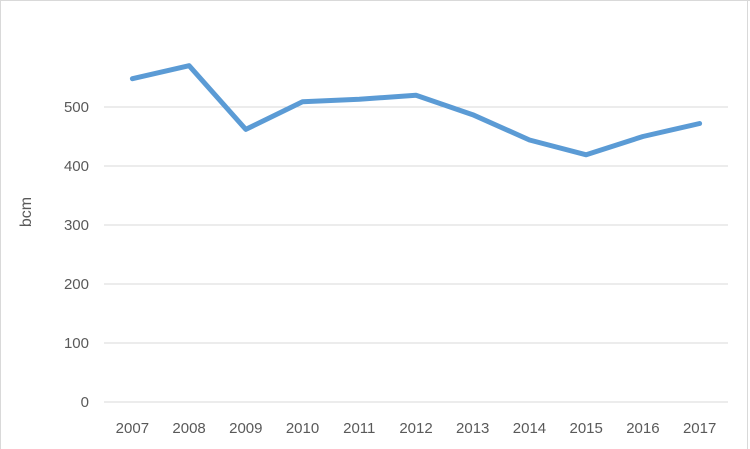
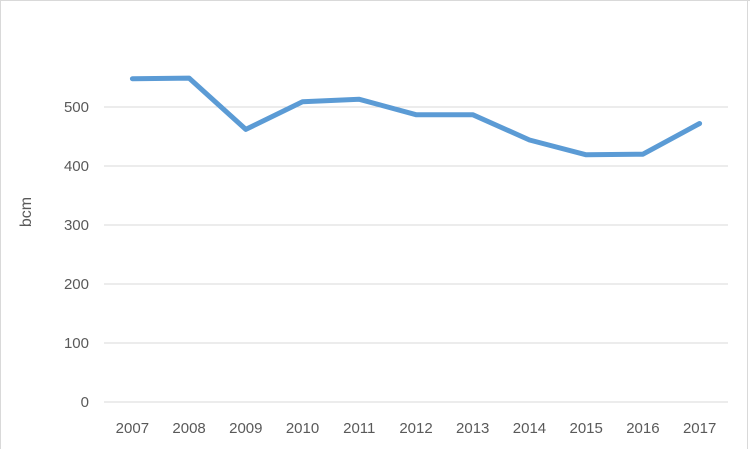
2008: 570 -> 550
2012: 520 -> 490
2016: 450 -> 420
